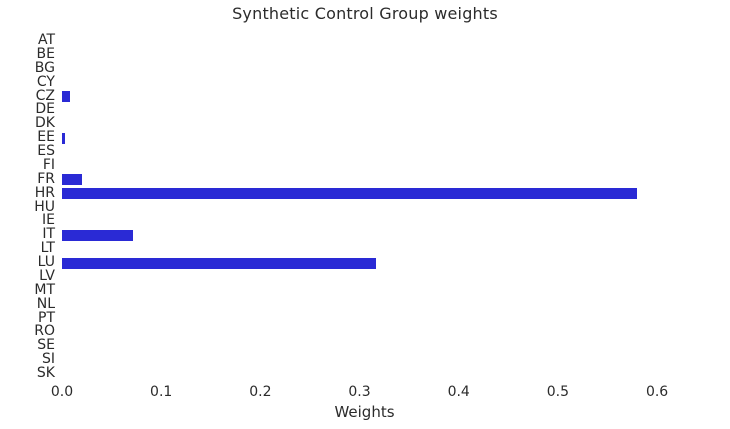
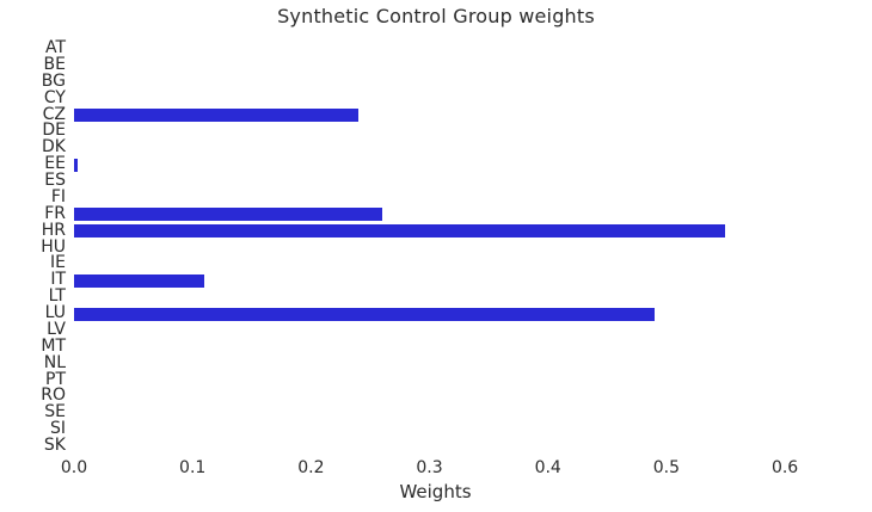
CZ: 0.01 -> 0.24
FR: 0.02 -> 0.26
HR: 0.58 -> 0.55
IT: 0.07 -> 0.11
LU: 0.32 -> 0.49
